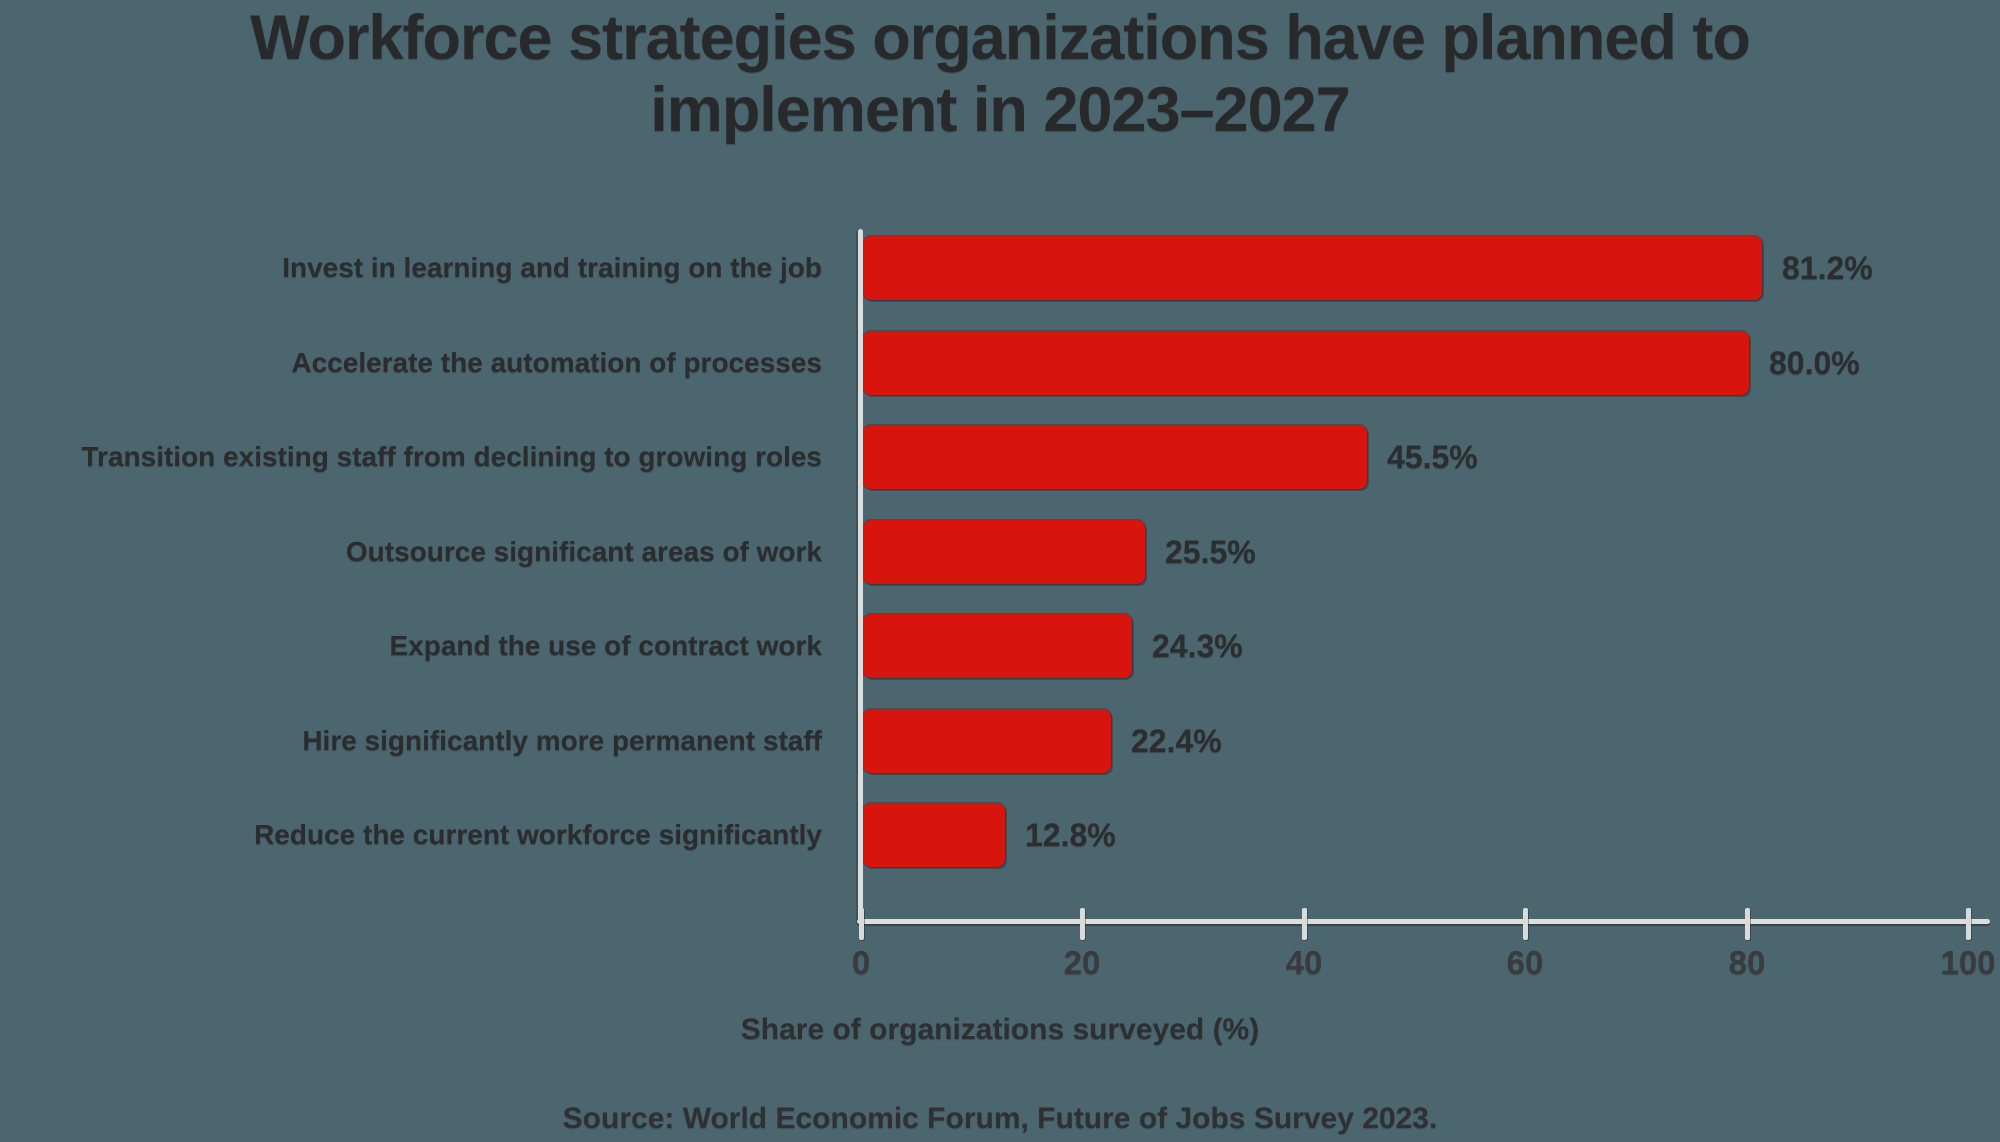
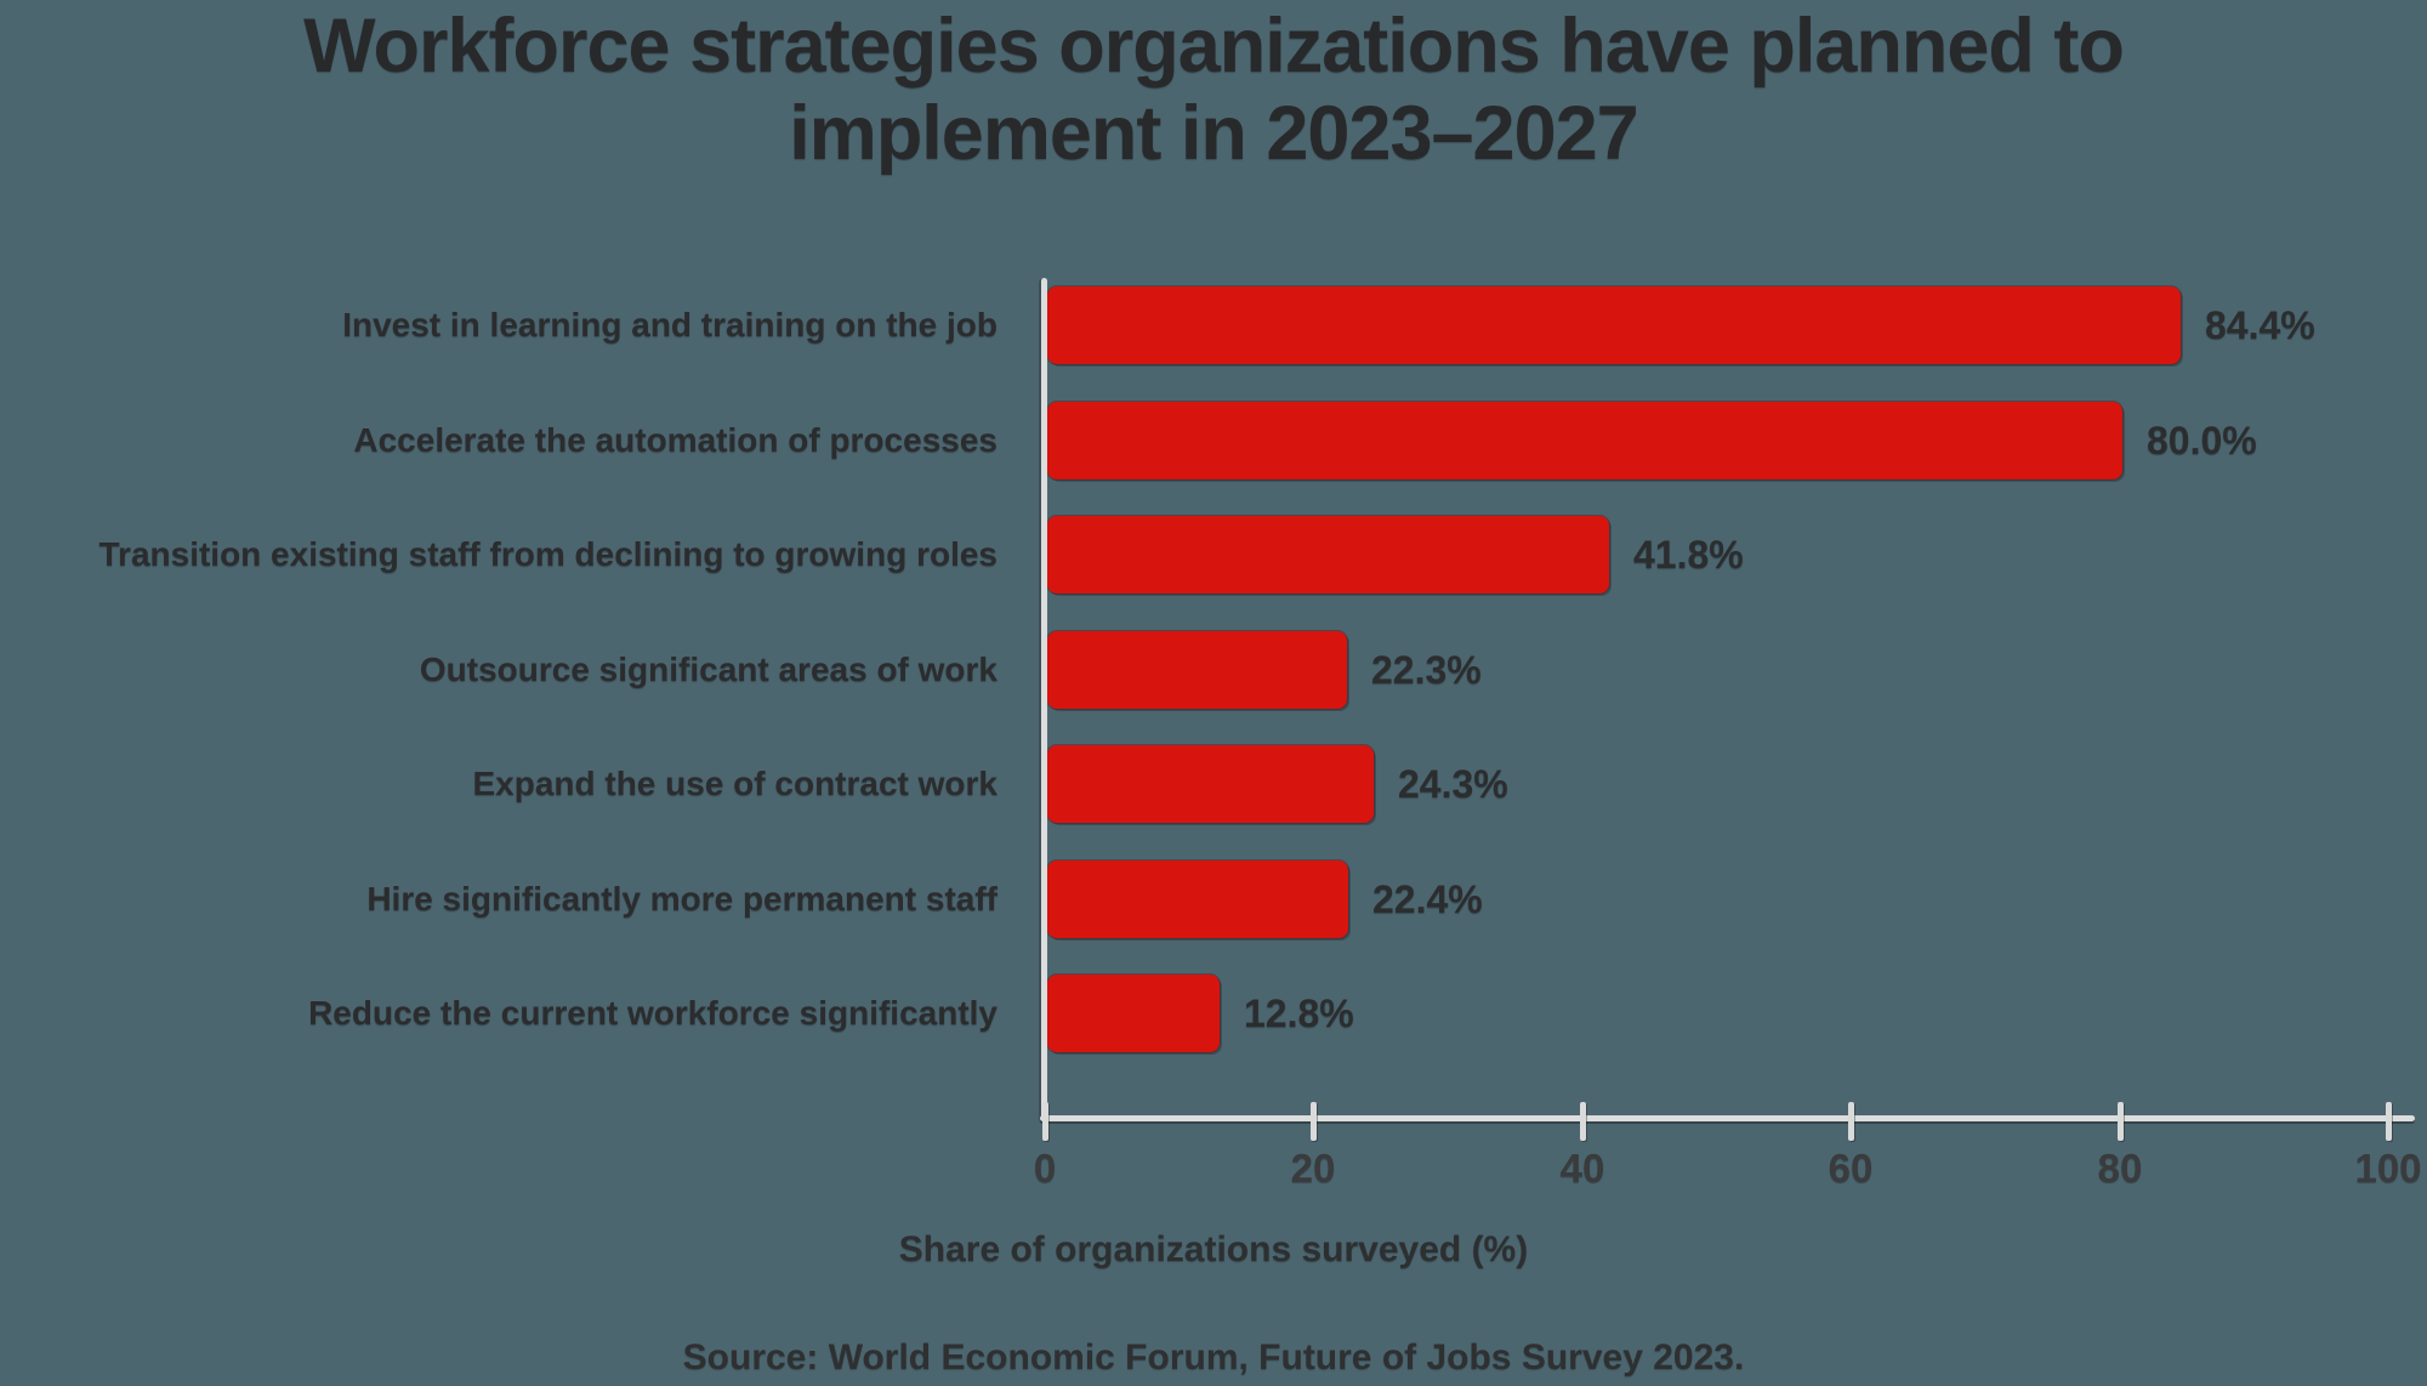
Invest in learning and training on the job: 81.2% -> 84.4%
Transition existing staff from declining to growing roles: 45.5% -> 41.8%
Outsource significant areas of work: 25.5% -> 22.3%
